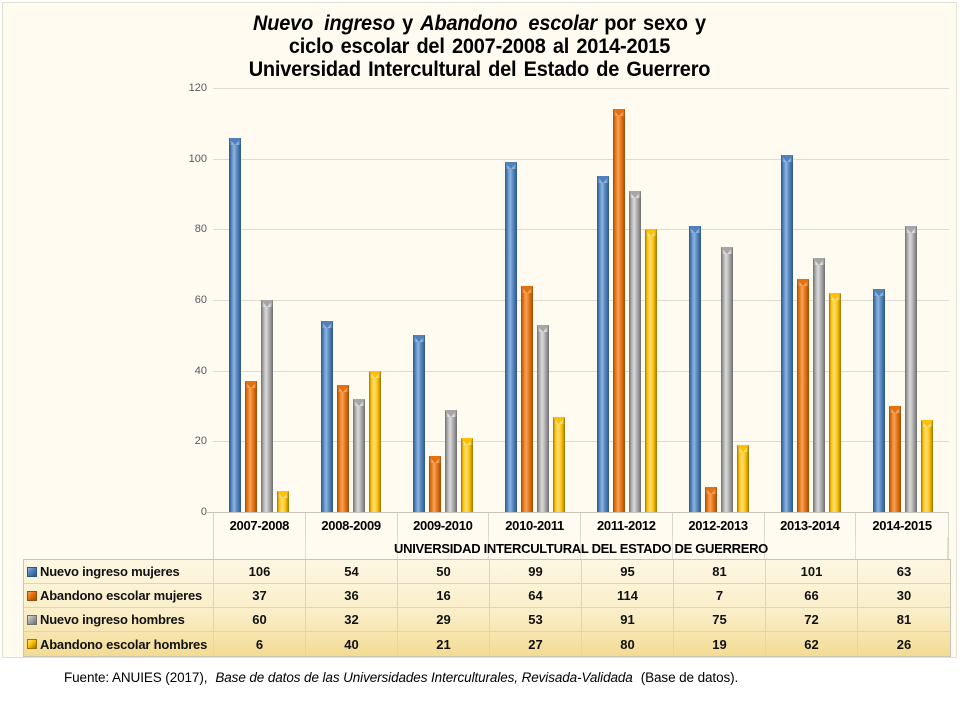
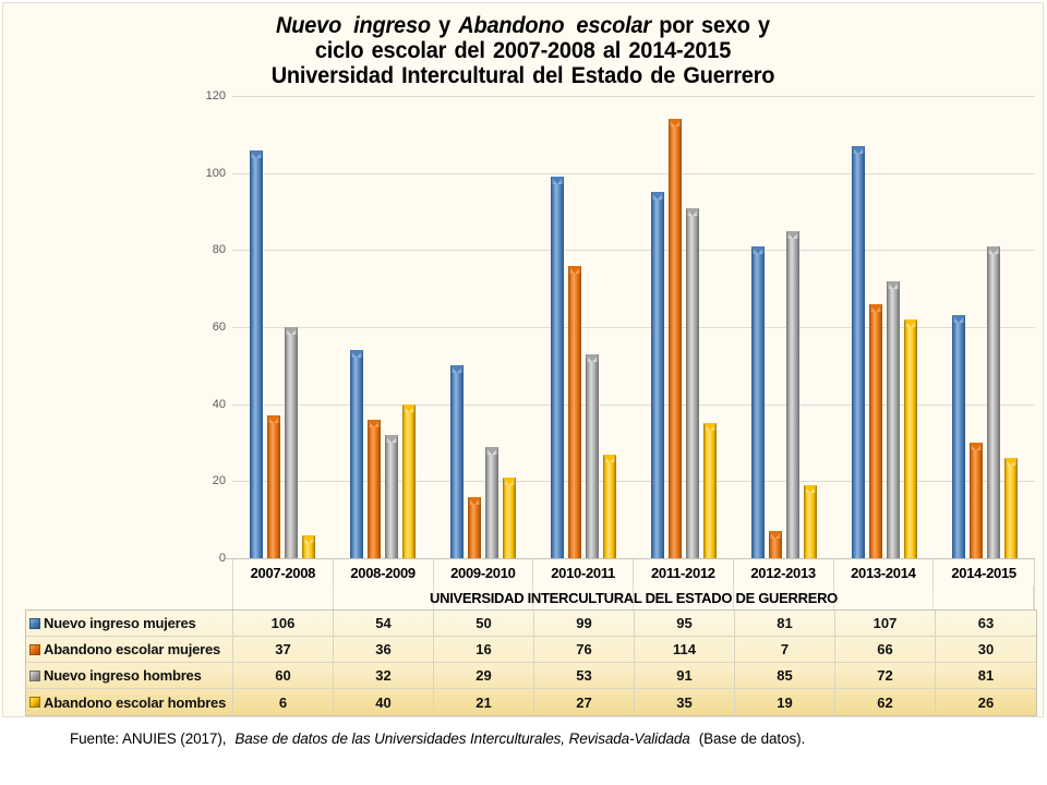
Abandono escolar mujeres/2010-2011: 64 -> 76
Abandono escolar hombres/2011-2012: 80 -> 35
Nuevo ingreso hombres/2012-2013: 75 -> 85
Nuevo ingreso mujeres/2013-2014: 101 -> 107
